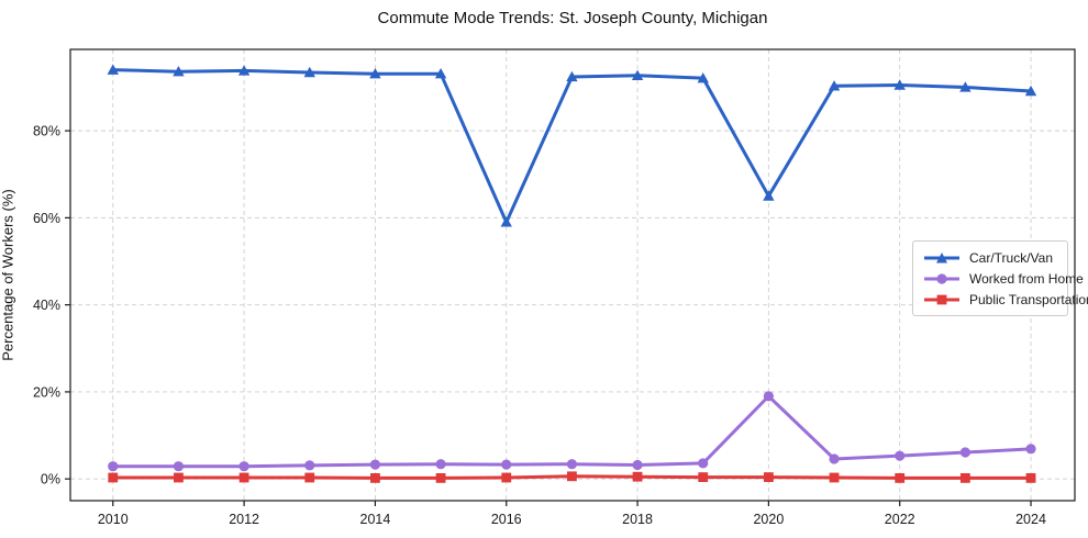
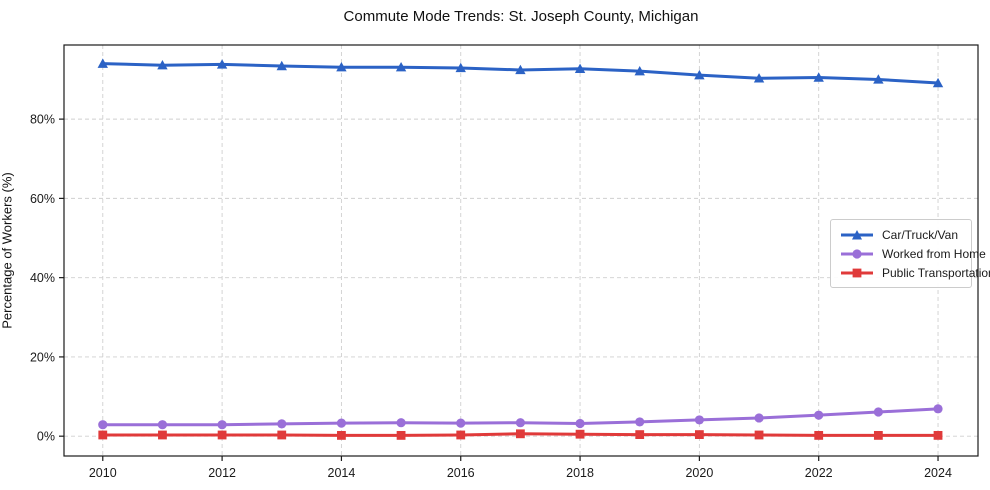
Car/Truck/Van/2016: 59% -> 93%
Car/Truck/Van/2020: 65% -> 91%
Worked from Home/2020: 19% -> 4%
